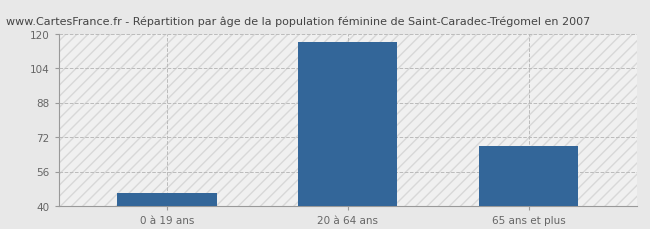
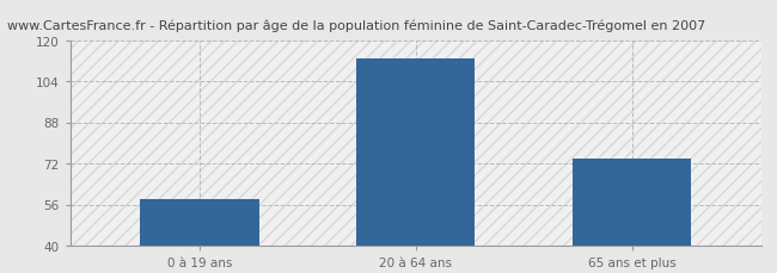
0 à 19 ans: 46 -> 58
20 à 64 ans: 116 -> 113
65 ans et plus: 68 -> 74
